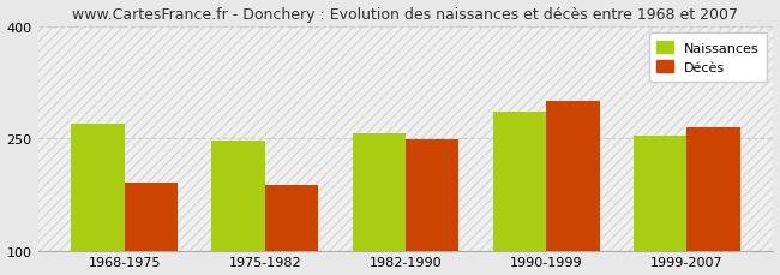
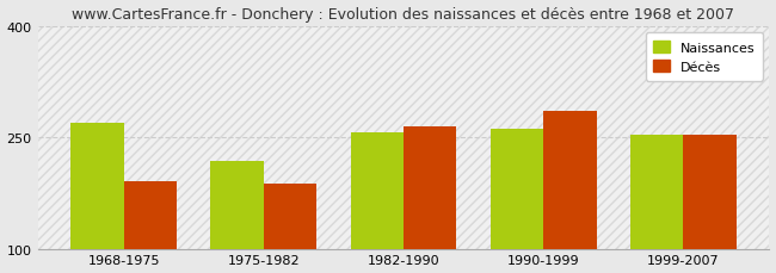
Naissances/1975-1982: 247 -> 218
Décès/1982-1990: 248 -> 264
Naissances/1990-1999: 285 -> 262
Décès/1990-1999: 300 -> 286
Décès/1999-2007: 264 -> 254
